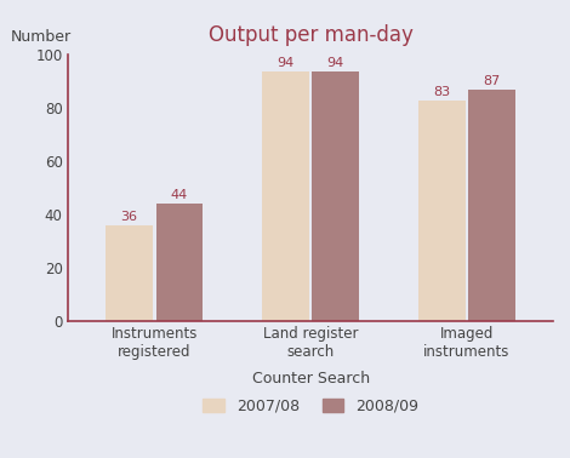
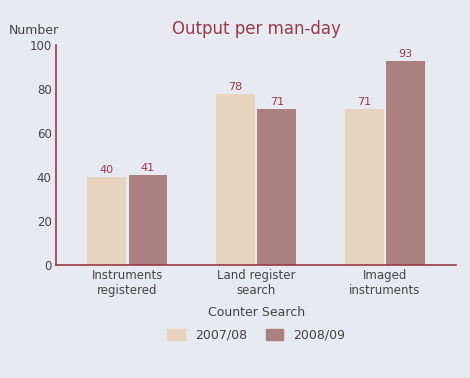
2007/08/Instruments registered: 36 -> 40
2008/09/Instruments registered: 44 -> 41
2007/08/Land register search: 94 -> 78
2008/09/Land register search: 94 -> 71
2007/08/Imaged instruments: 83 -> 71
2008/09/Imaged instruments: 87 -> 93
